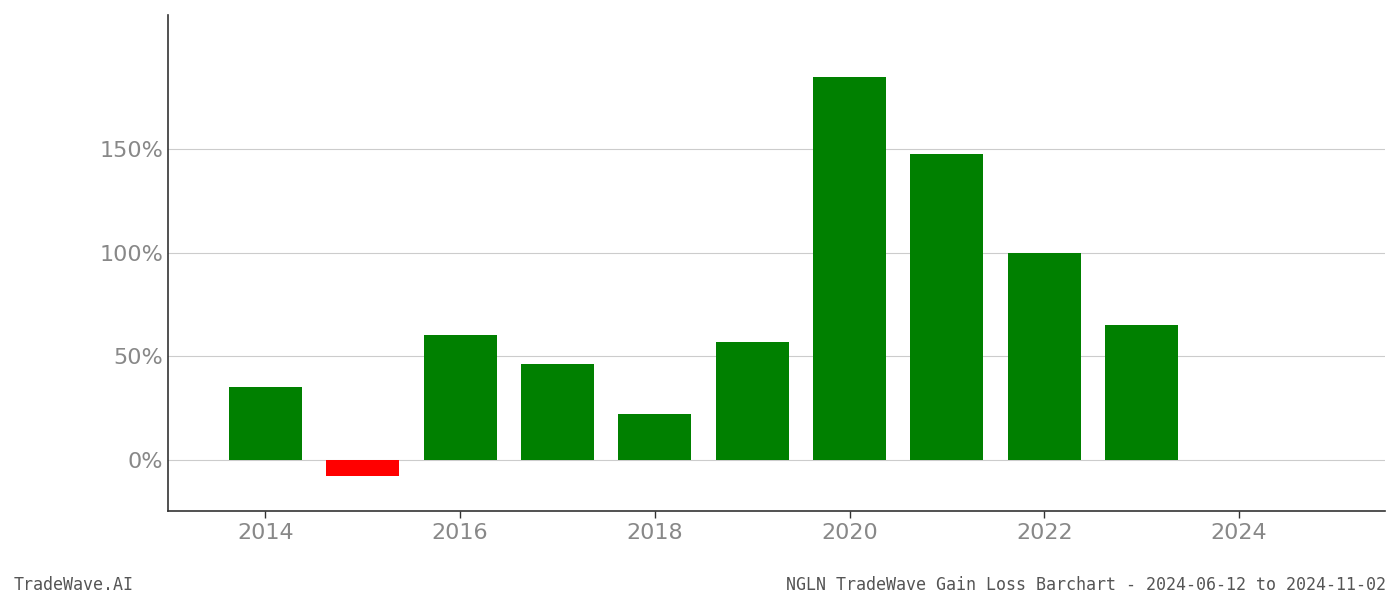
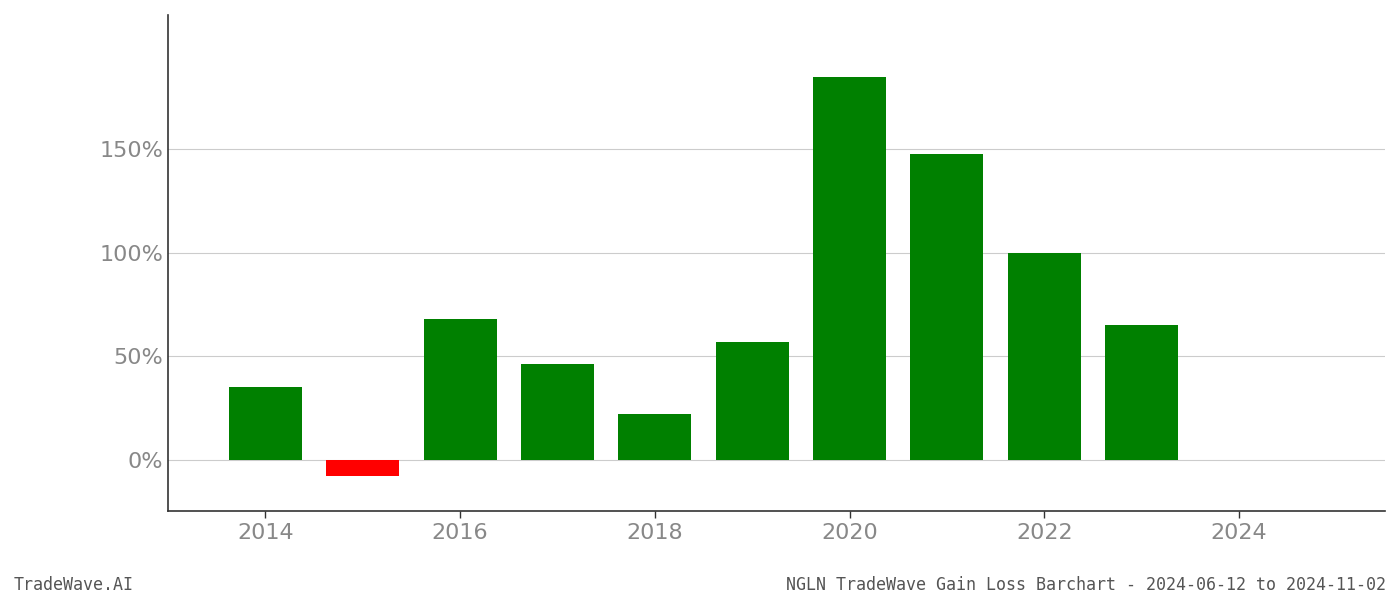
2016: 60% -> 68%
